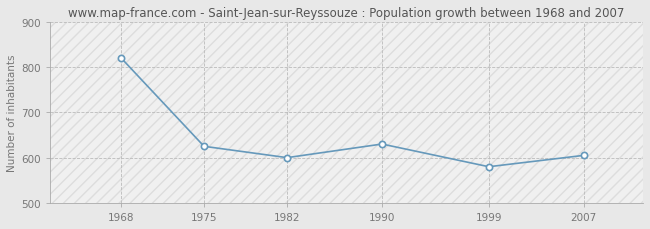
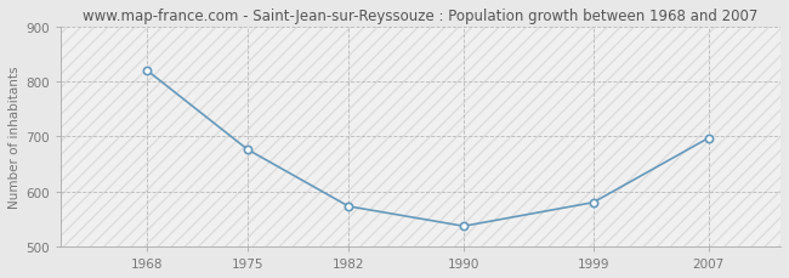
1975: 625 -> 676
1982: 600 -> 573
1990: 630 -> 537
2007: 605 -> 697
